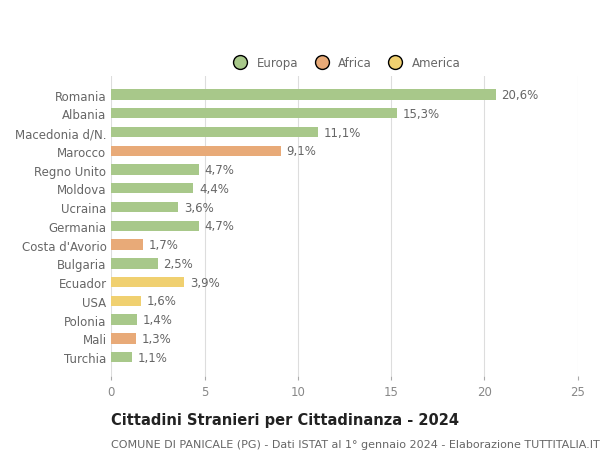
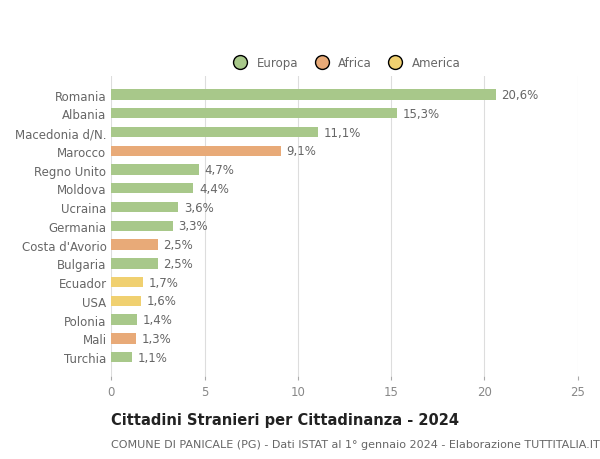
Germania: 4,7% -> 3,3%
Costa d'Avorio: 1,7% -> 2,5%
Ecuador: 3,9% -> 1,7%
